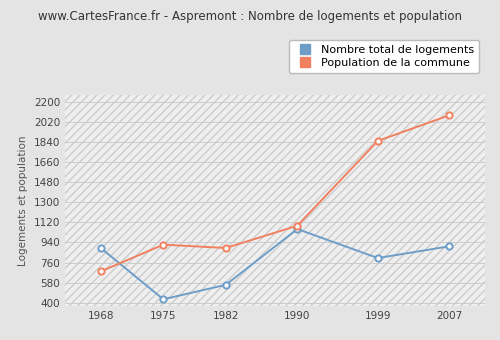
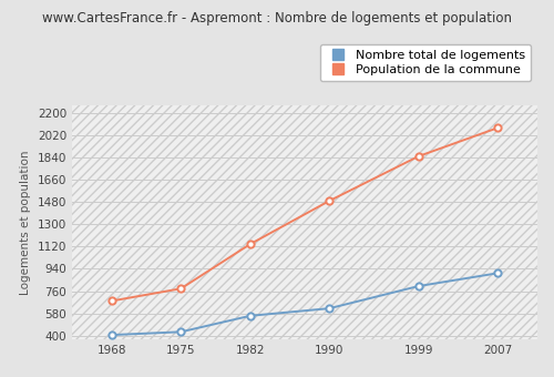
Nombre total de logements/1968: 890 -> 400
Population de la commune/1975: 920 -> 780
Population de la commune/1982: 890 -> 1140
Nombre total de logements/1990: 1060 -> 620
Population de la commune/1990: 1090 -> 1490
